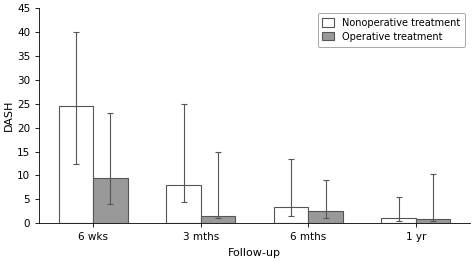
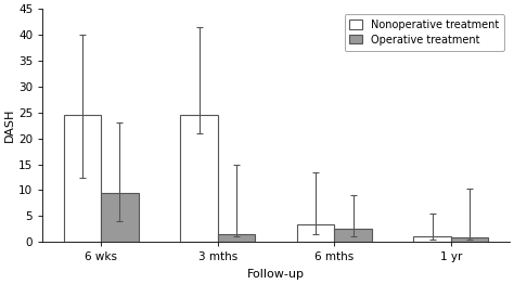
Nonoperative treatment/3 mths: 8.0 -> 24.5
